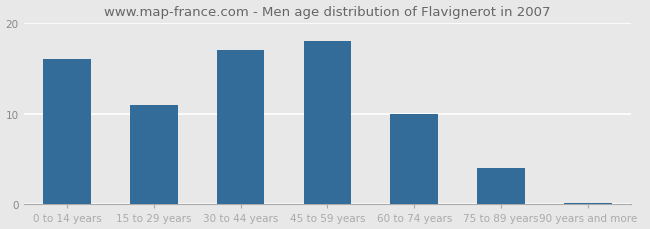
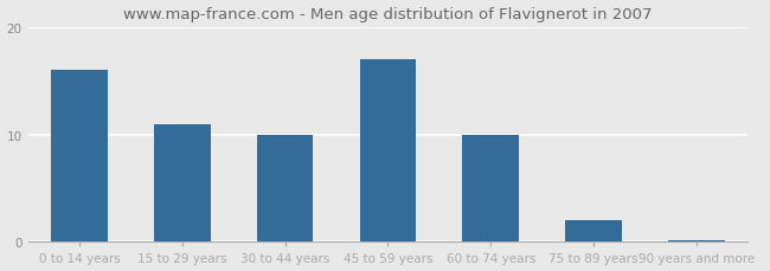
30 to 44 years: 17.0 -> 10.0
45 to 59 years: 18.0 -> 17.0
75 to 89 years: 4.0 -> 2.0
